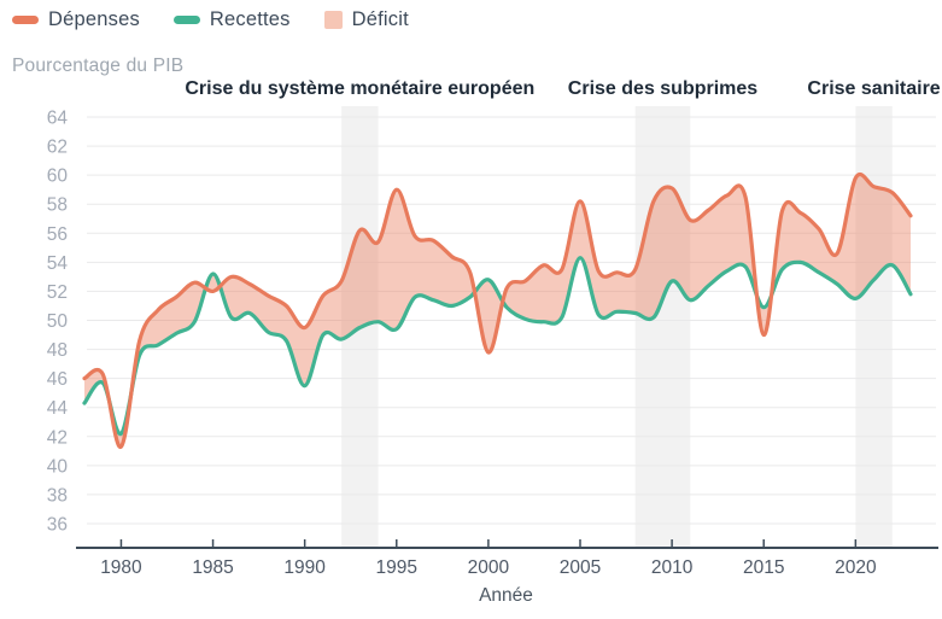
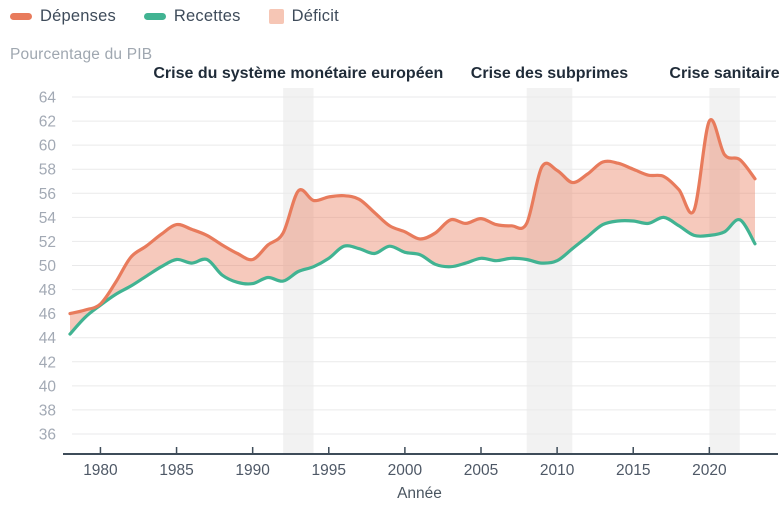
Dépenses/1980: 41.3 -> 46.8
Recettes/1980: 42.2 -> 46.7
Dépenses/1985: 52.0 -> 53.4
Recettes/1985: 53.2 -> 50.5
Dépenses/1990: 49.5 -> 50.5
Recettes/1990: 45.5 -> 48.5
Dépenses/1995: 59.0 -> 55.7
Recettes/1995: 49.4 -> 50.6
Dépenses/2000: 47.8 -> 52.8
Recettes/2000: 52.8 -> 51.1
Dépenses/2005: 58.2 -> 53.9
Recettes/2005: 54.3 -> 50.6
Dépenses/2010: 59.1 -> 57.9
Recettes/2010: 52.7 -> 50.4
Dépenses/2015: 49.0 -> 58.0
Recettes/2015: 50.9 -> 53.7
Dépenses/2020: 59.8 -> 62.0
Recettes/2020: 51.5 -> 52.5
